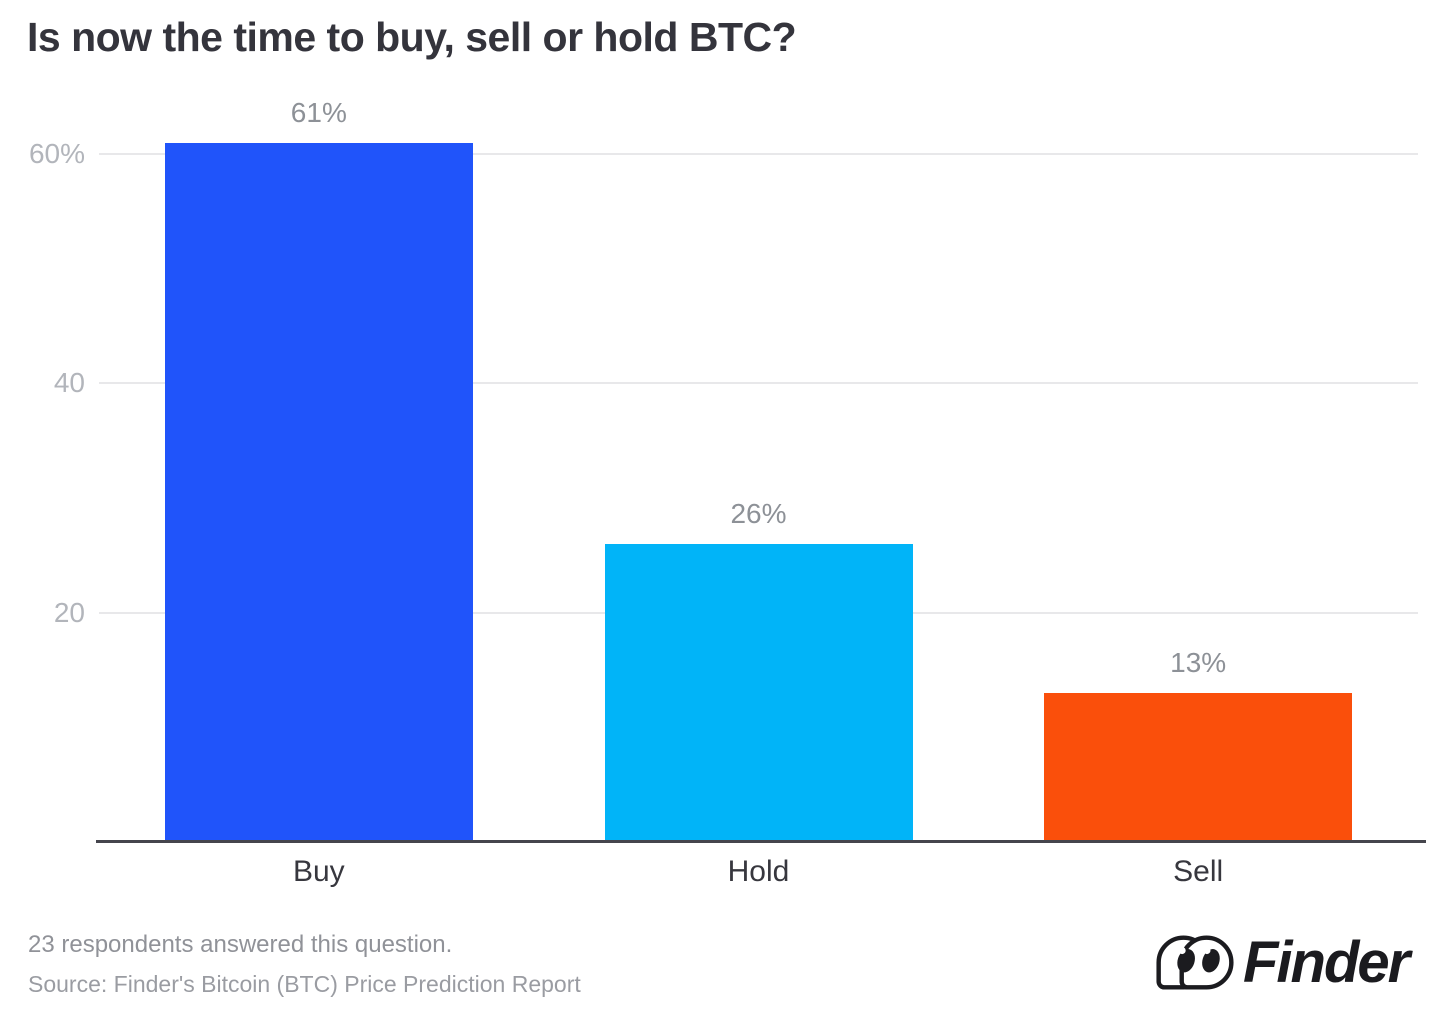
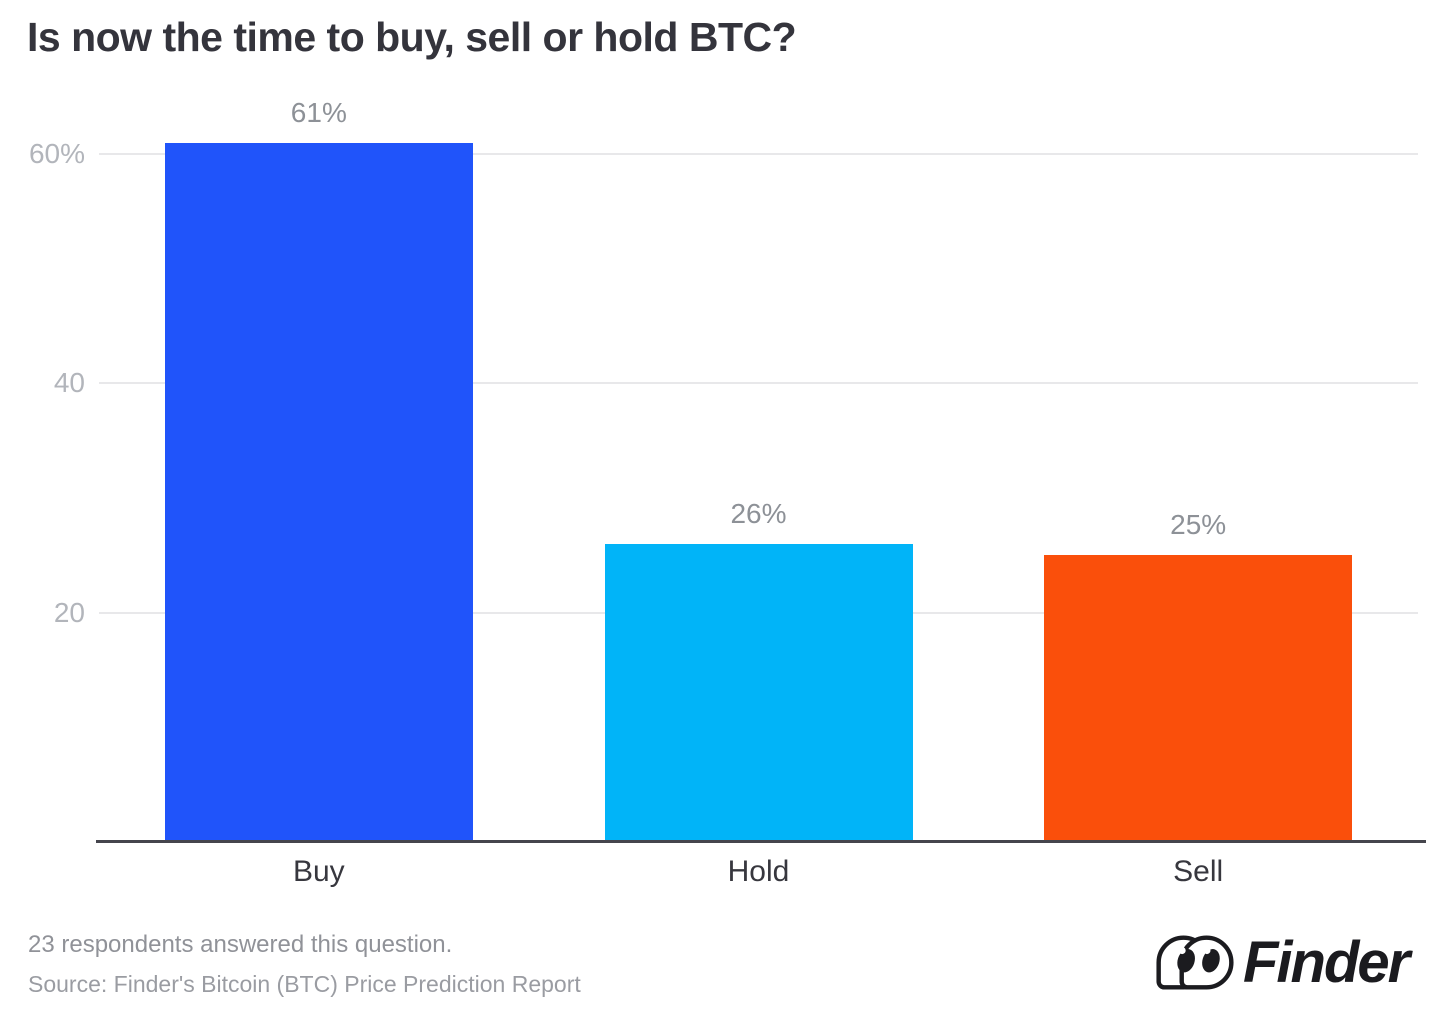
Sell: 13% -> 25%
